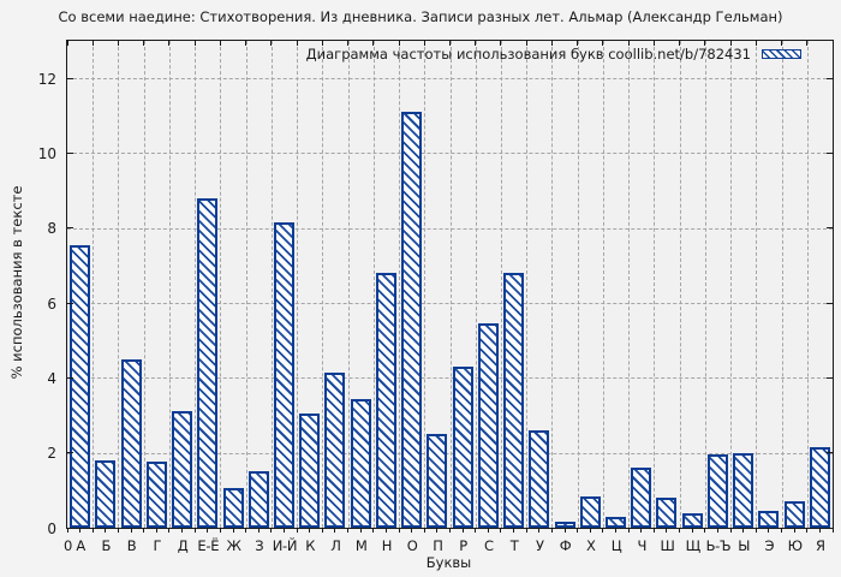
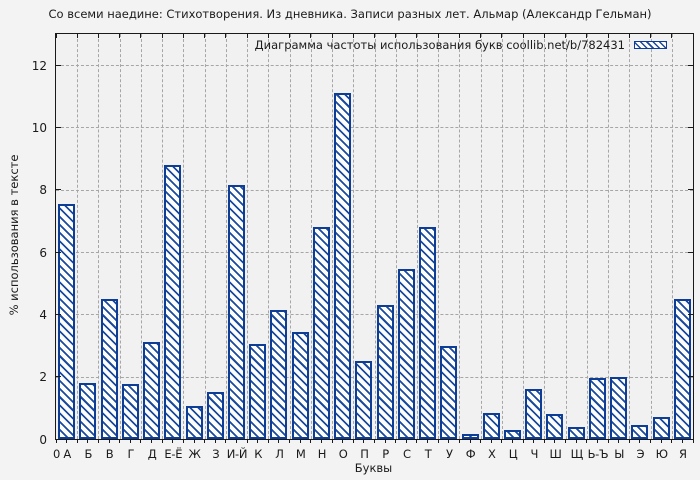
У: 2.6 -> 3.0
Я: 2.1 -> 4.5
